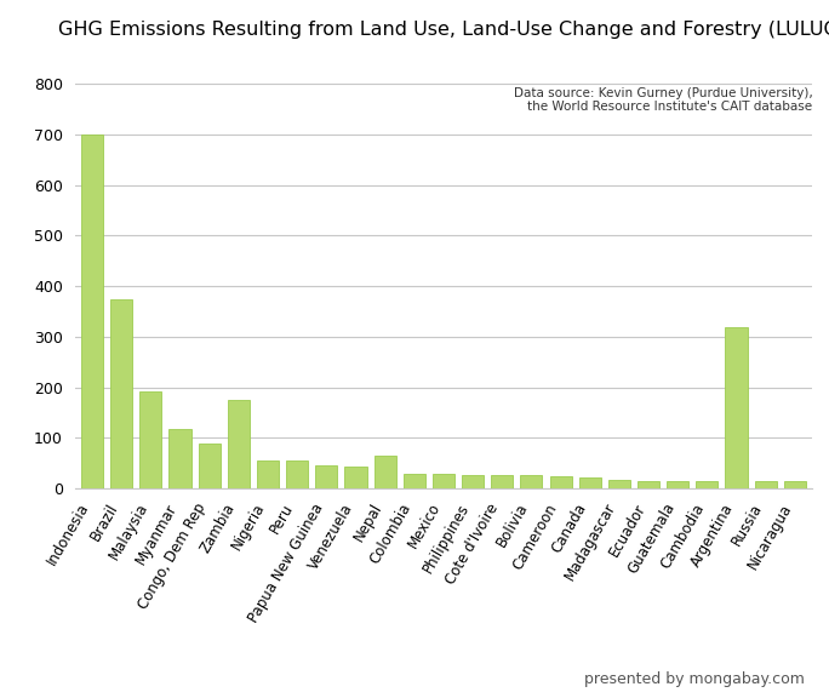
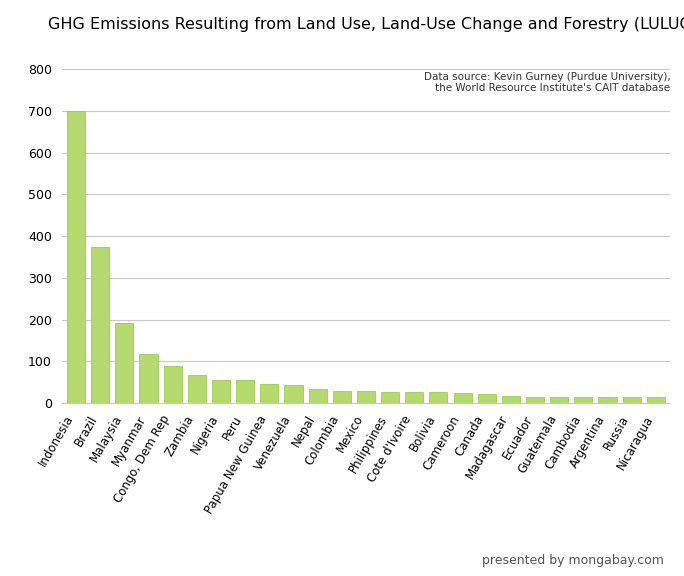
Zambia: 175 -> 67
Nepal: 65 -> 35
Argentina: 320 -> 15
